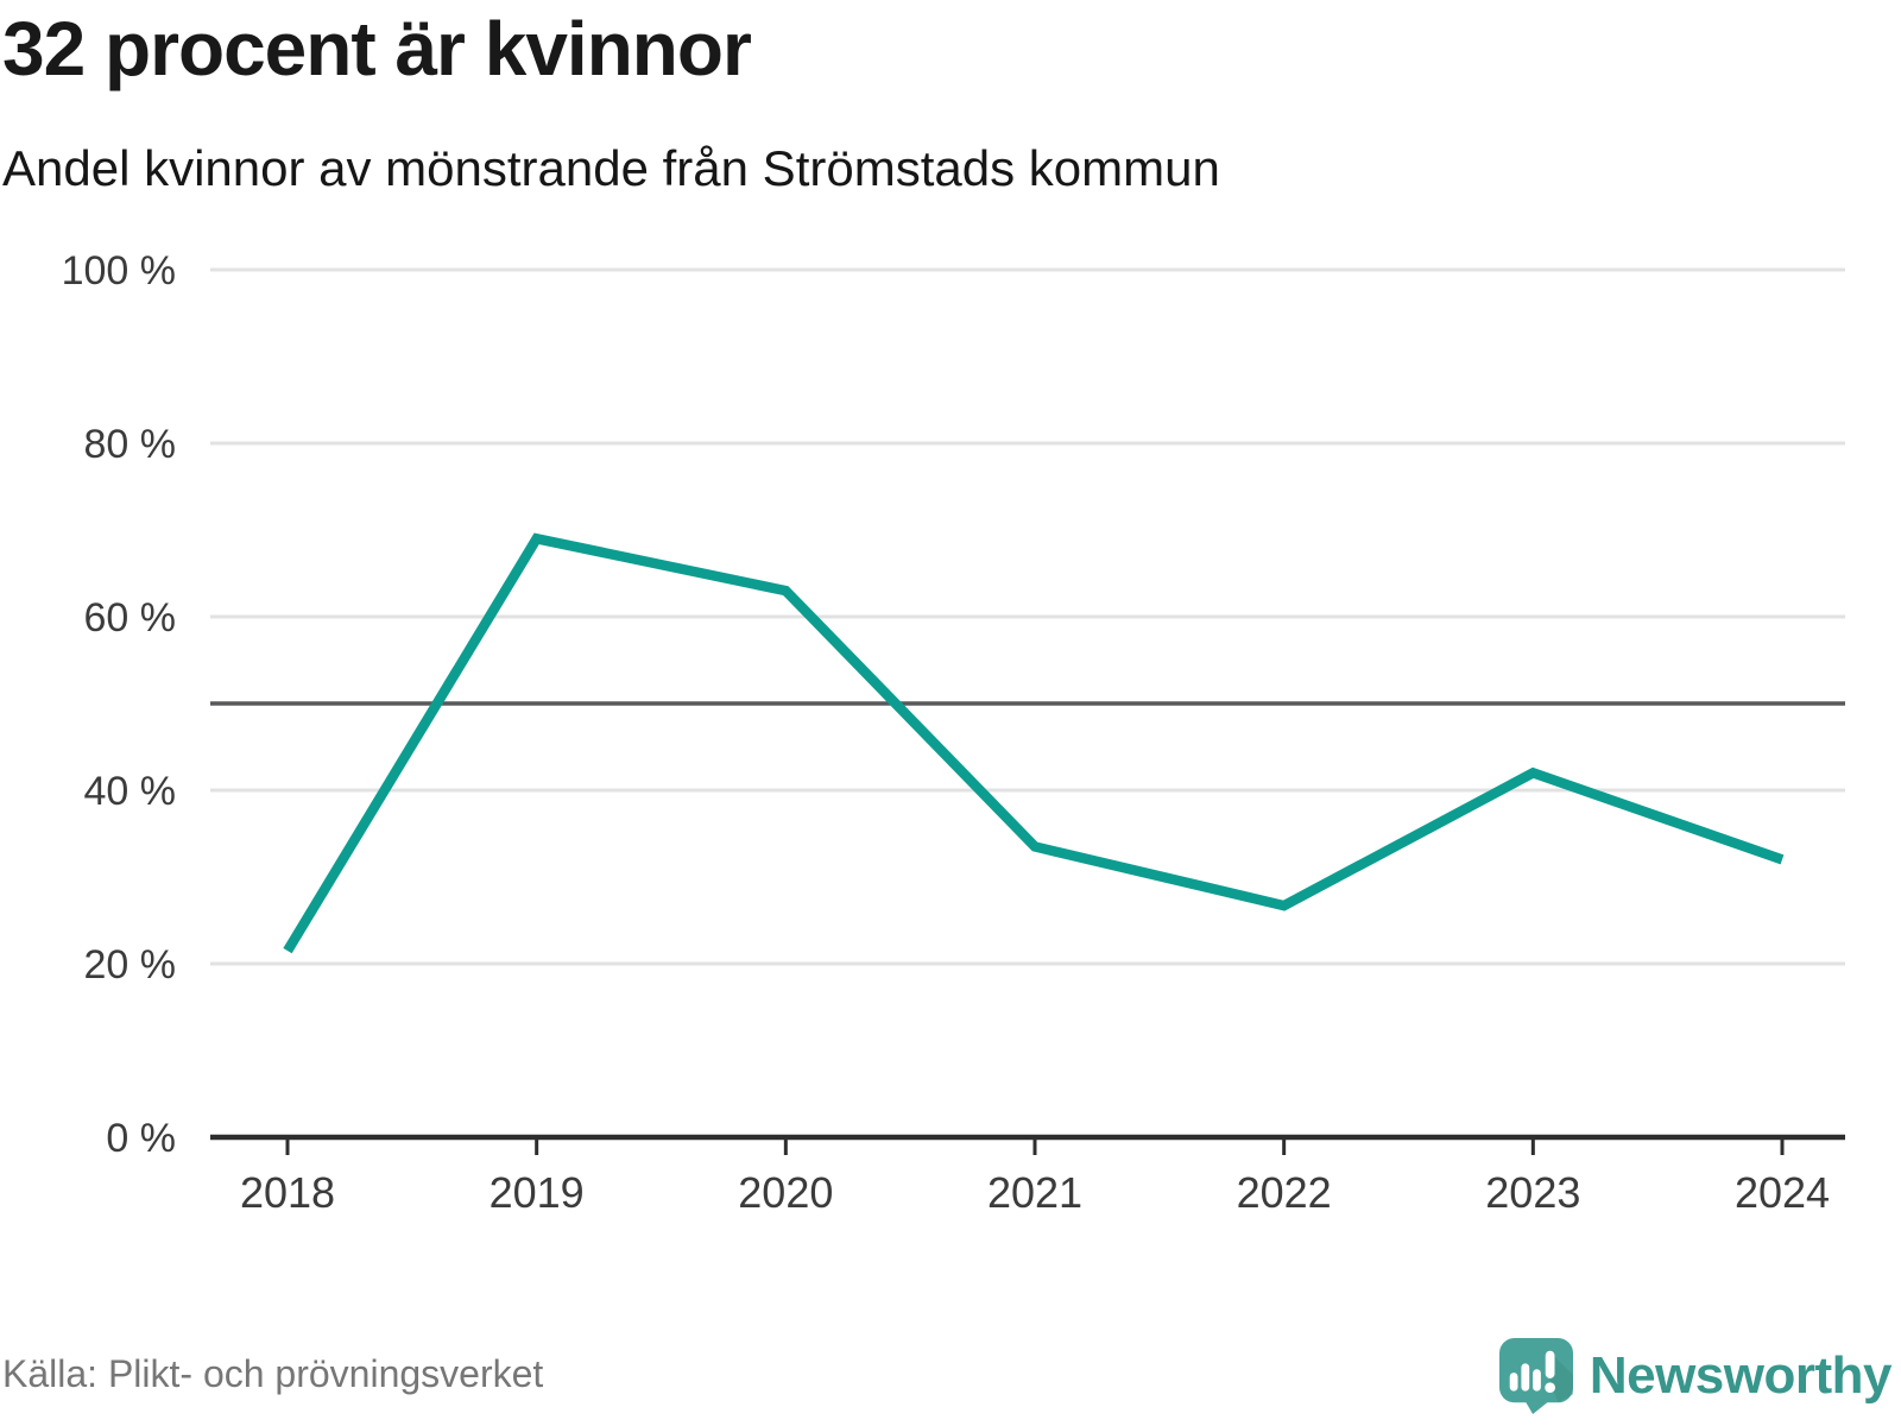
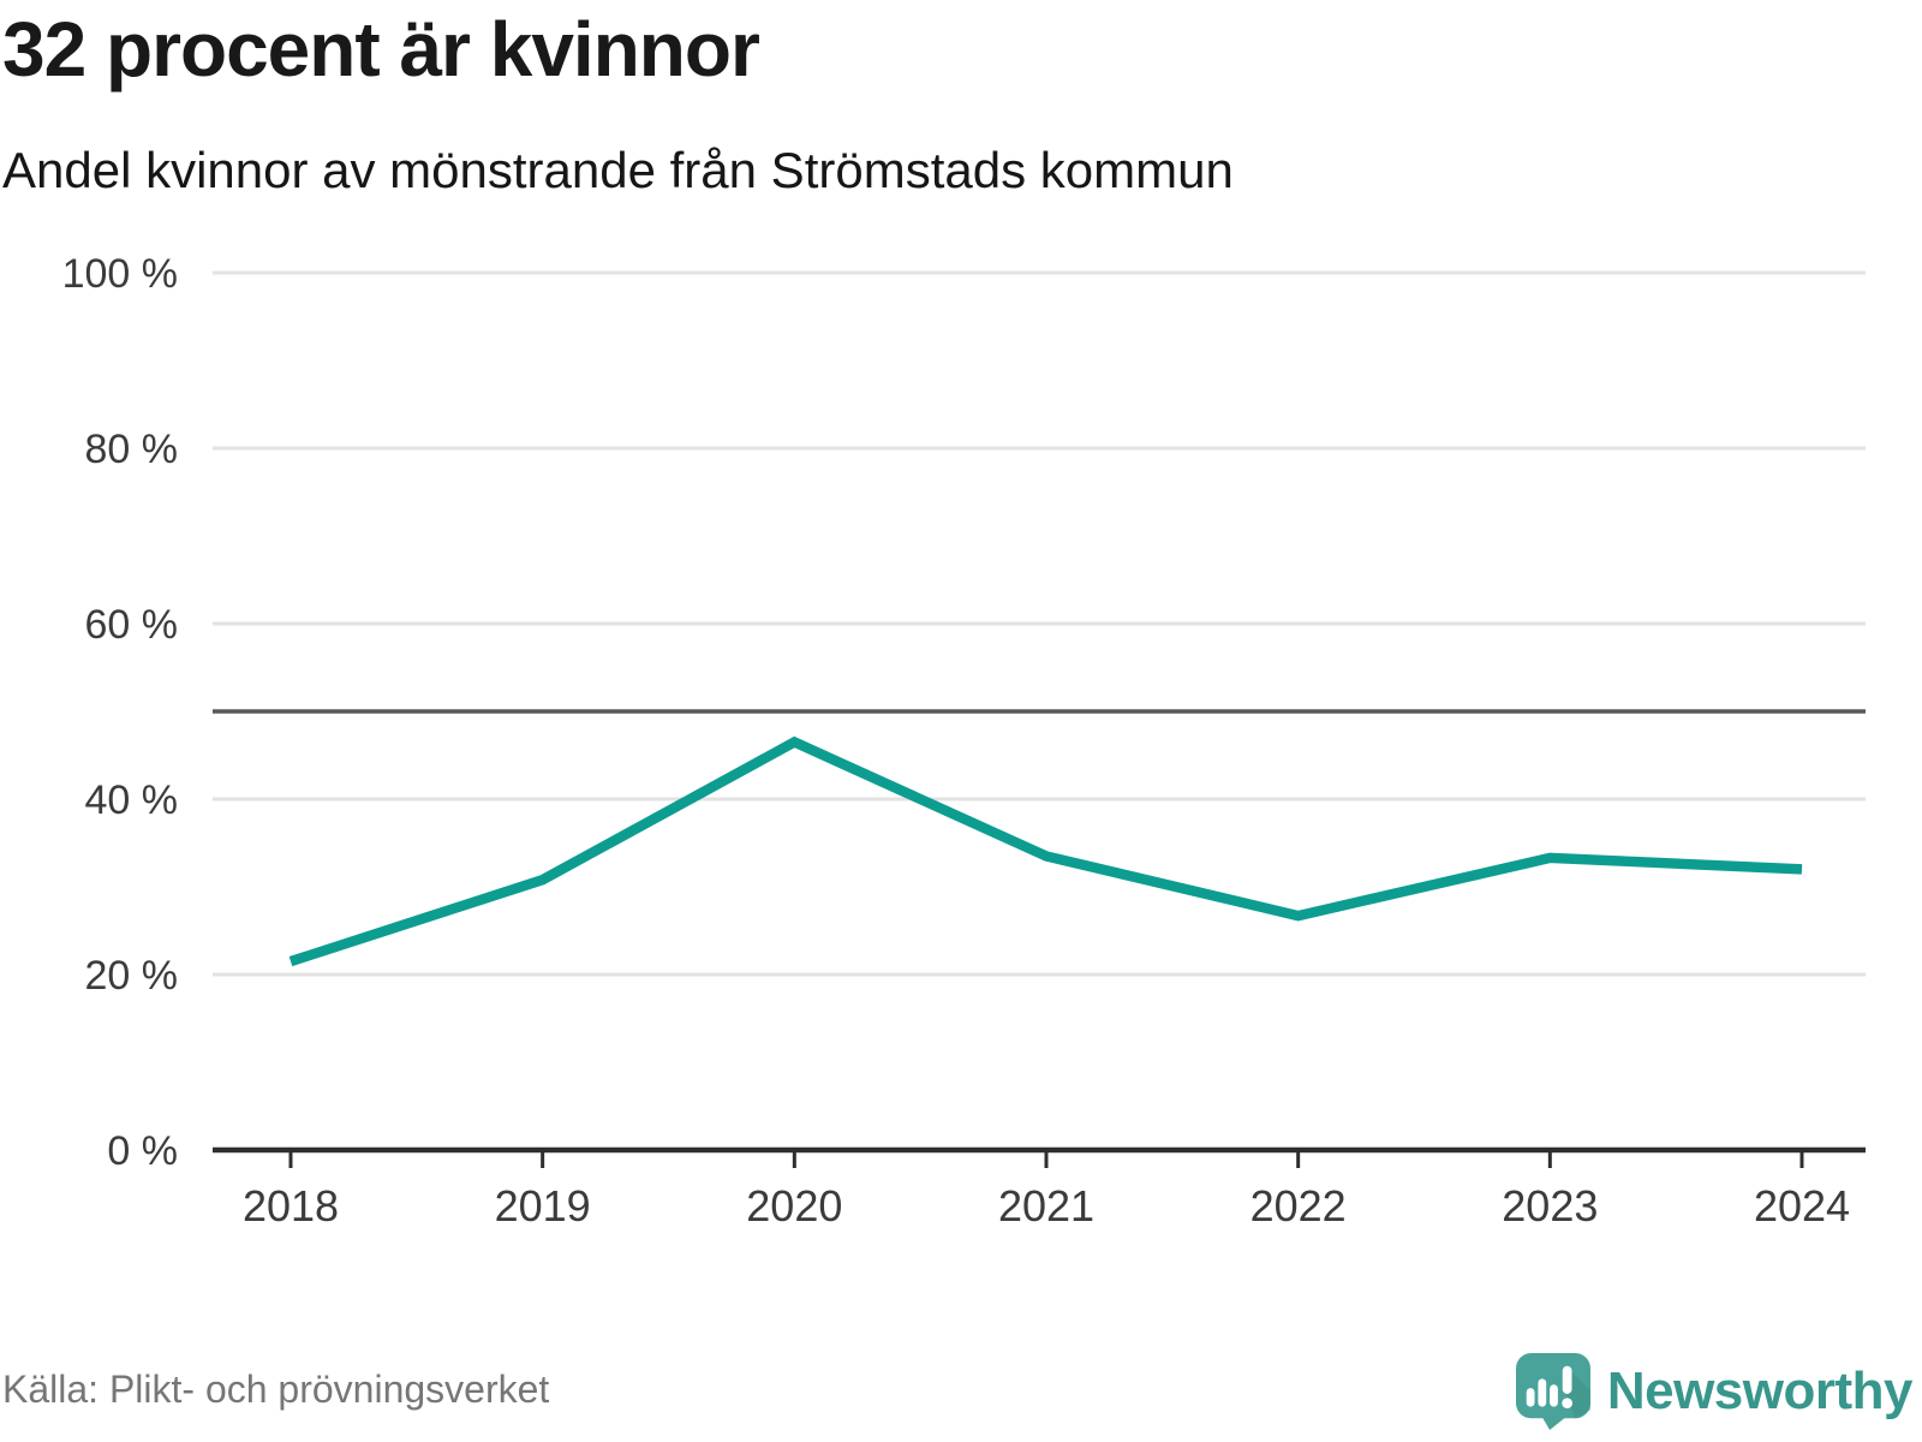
2019: 69% -> 31%
2020: 63% -> 46%
2023: 42% -> 33%
